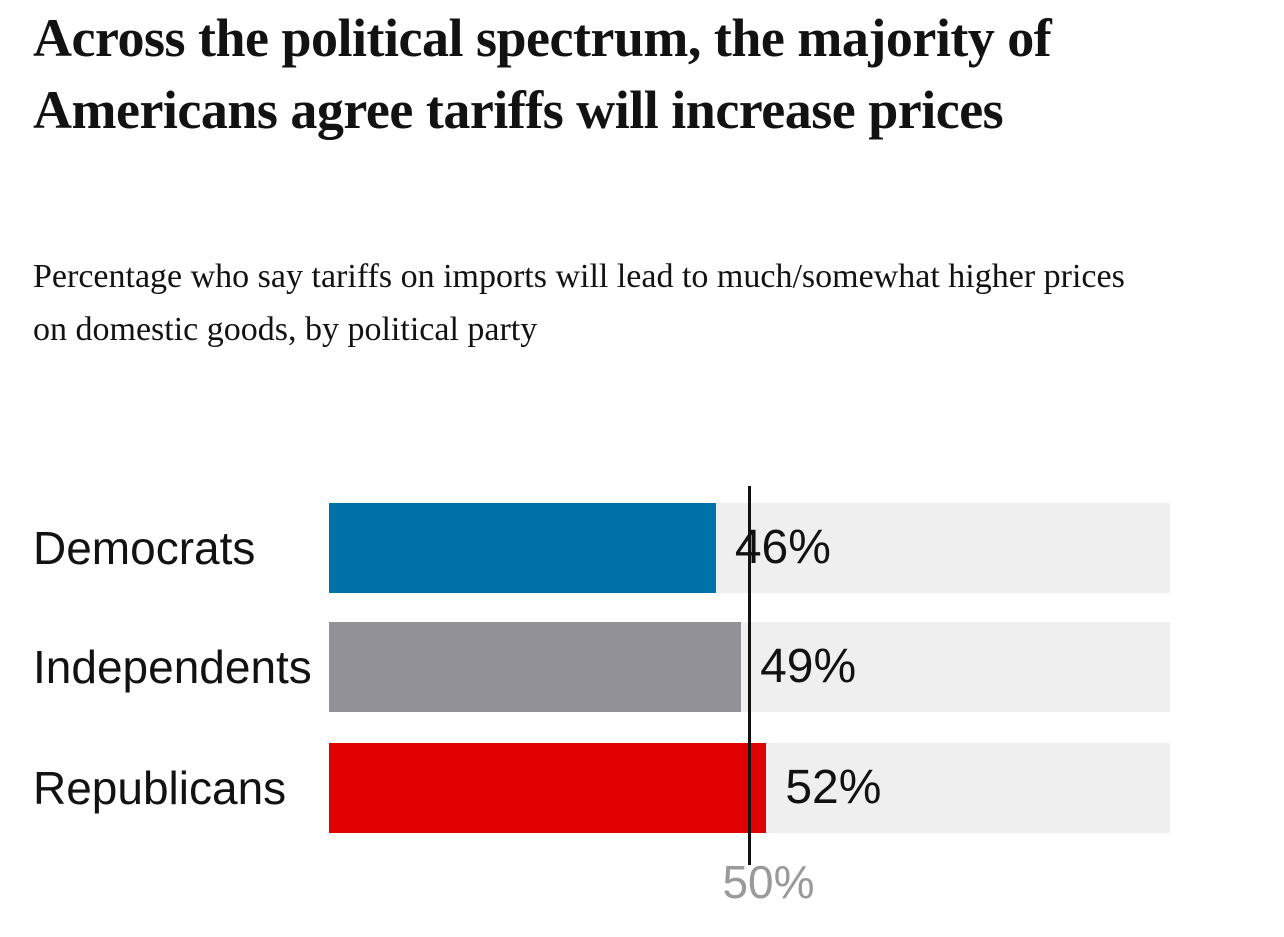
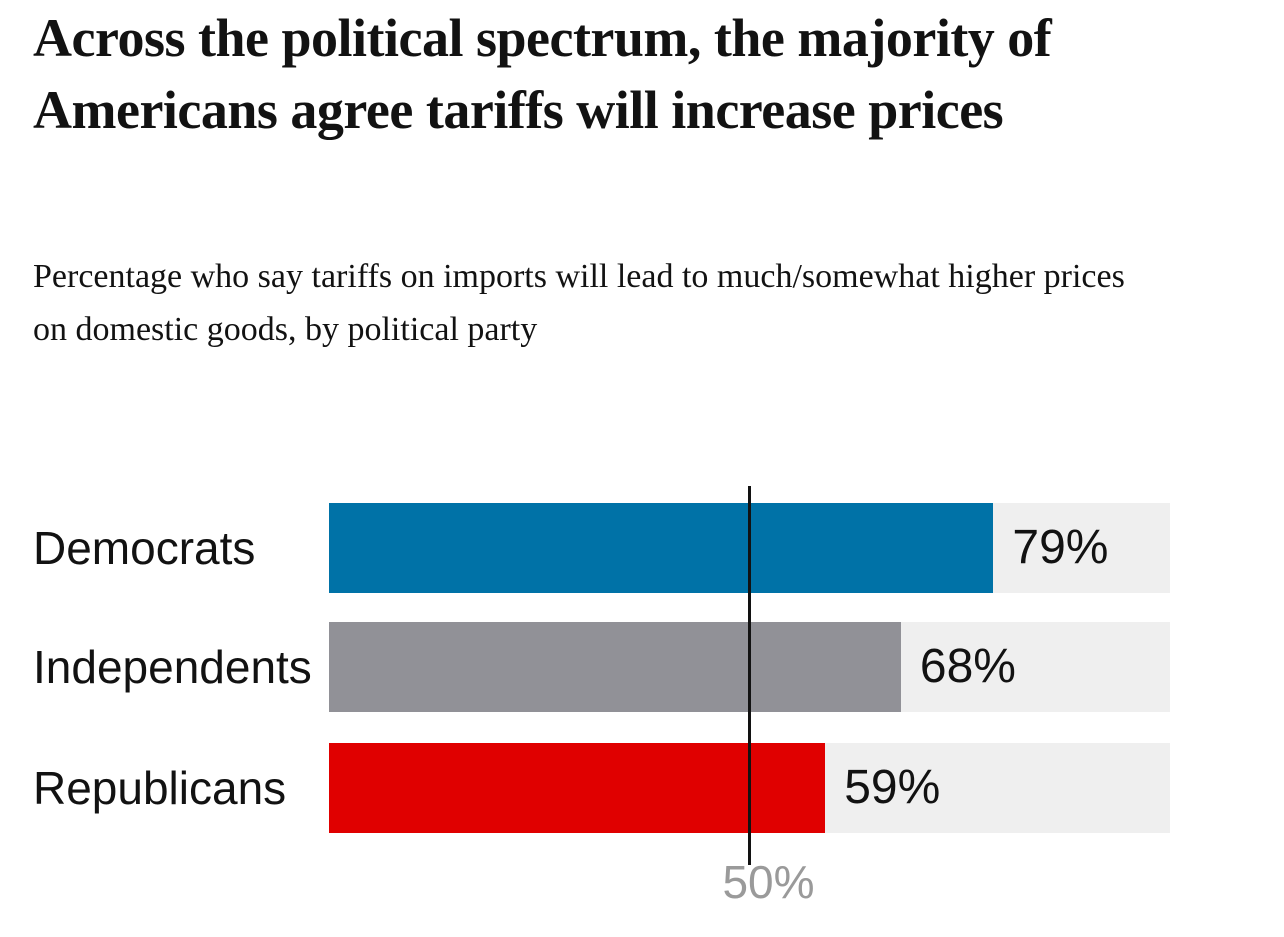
Democrats: 46% -> 79%
Independents: 49% -> 68%
Republicans: 52% -> 59%
